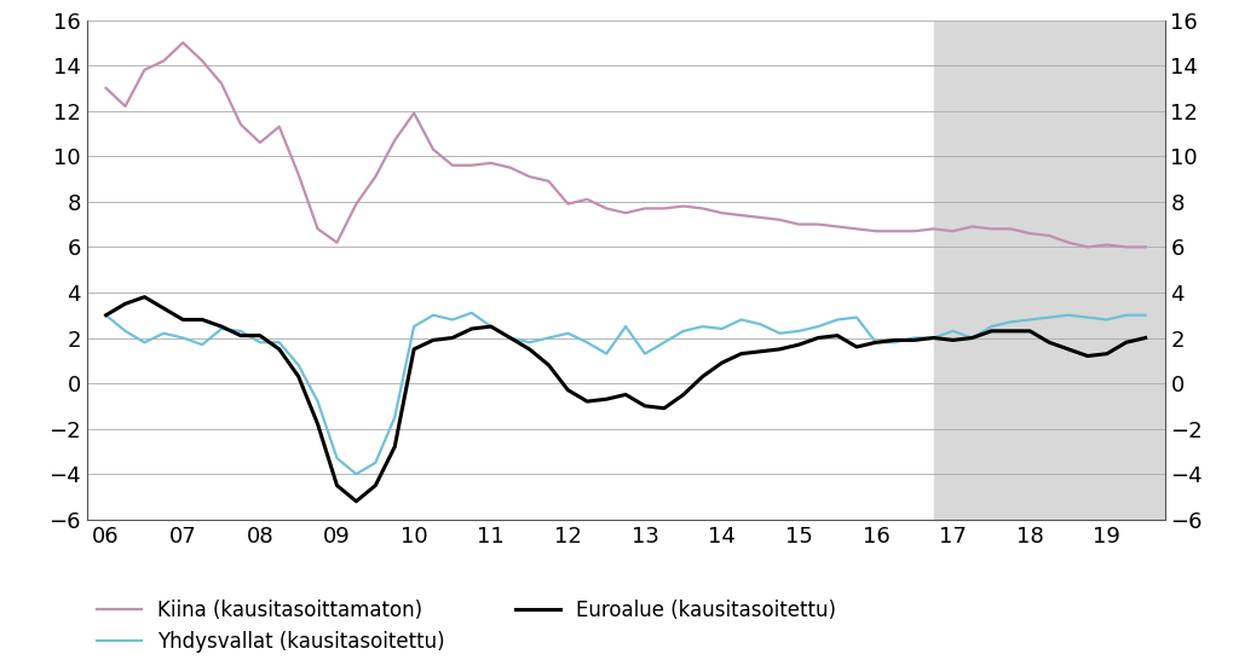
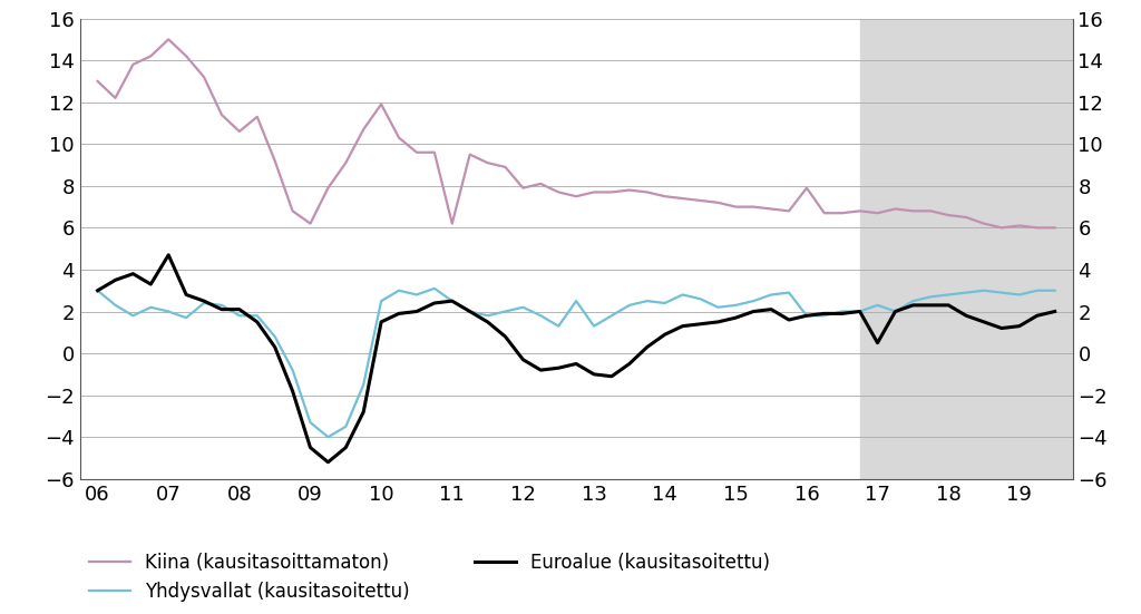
Euroalue (kausitasoitettu)/07: 2.8 -> 4.7
Kiina (kausitasoittamaton)/11: 9.7 -> 6.2
Kiina (kausitasoittamaton)/16: 6.7 -> 7.9
Euroalue (kausitasoitettu)/17: 1.9 -> 0.5
